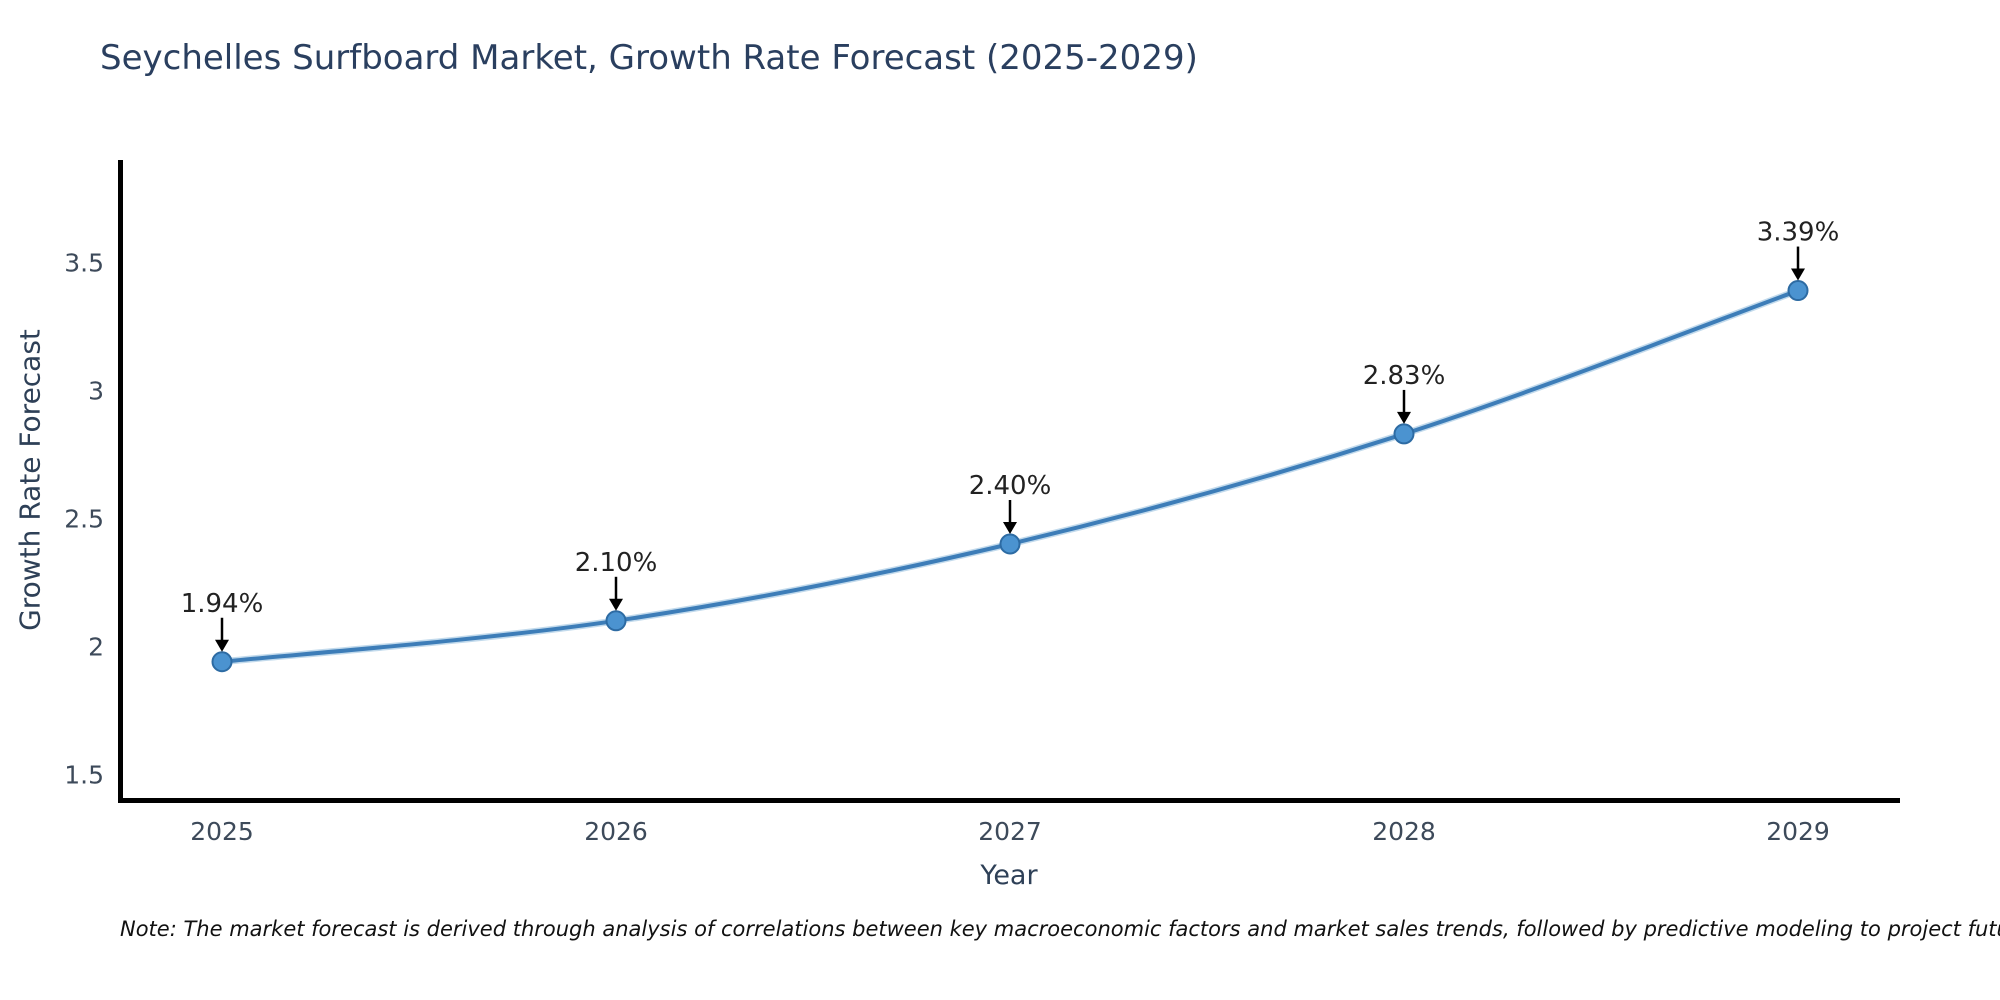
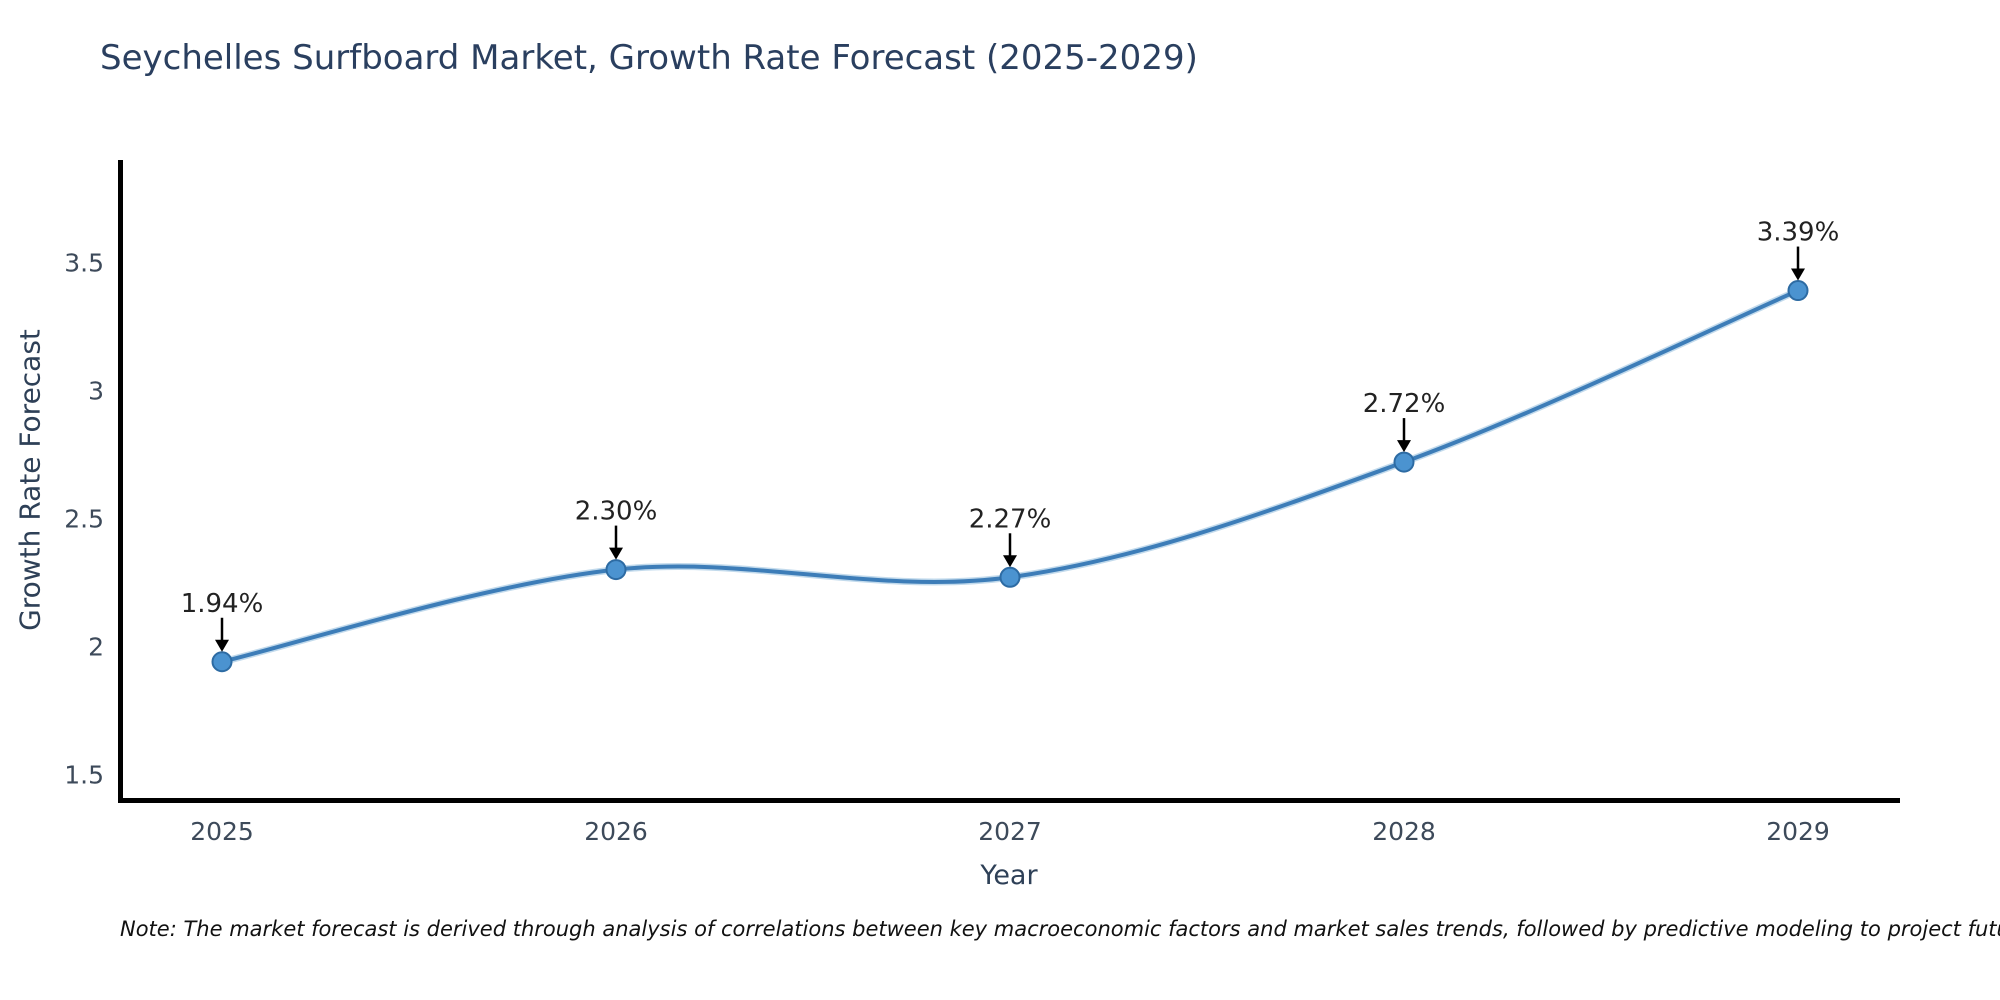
2026: 2.10% -> 2.30%
2027: 2.40% -> 2.27%
2028: 2.83% -> 2.72%
